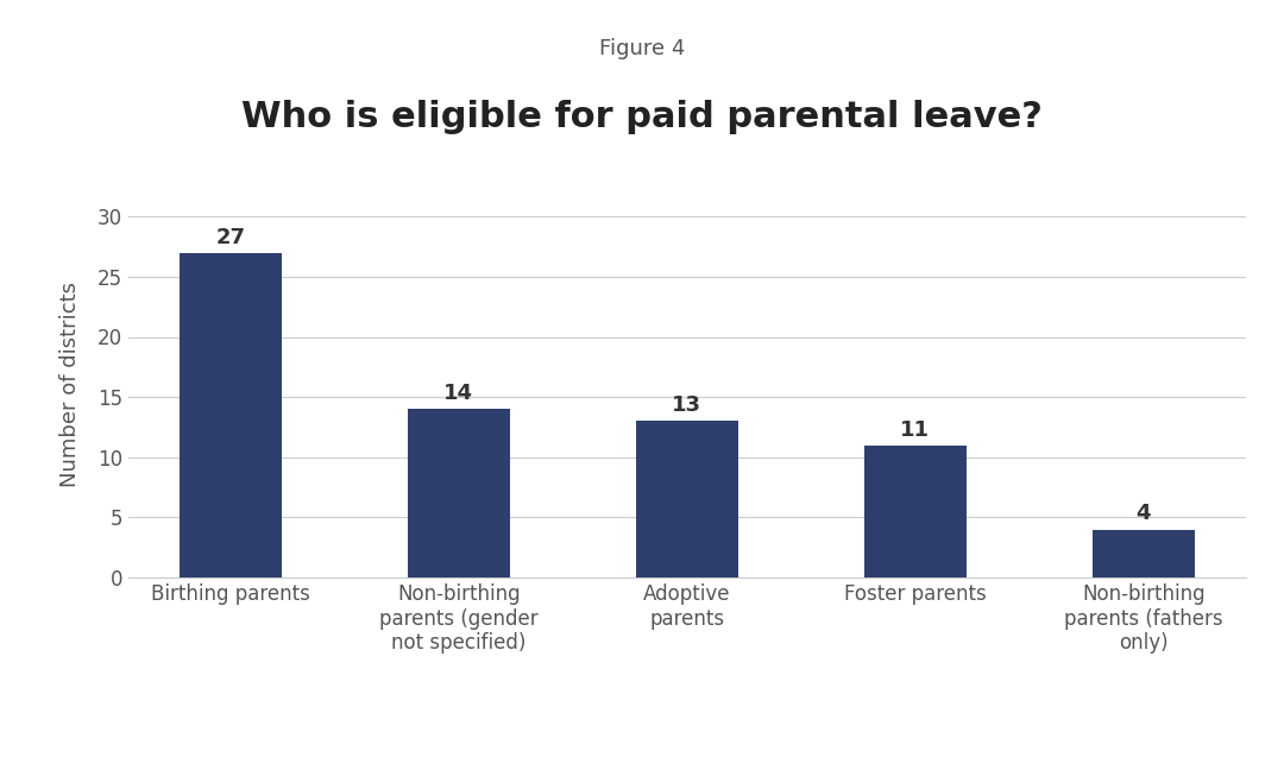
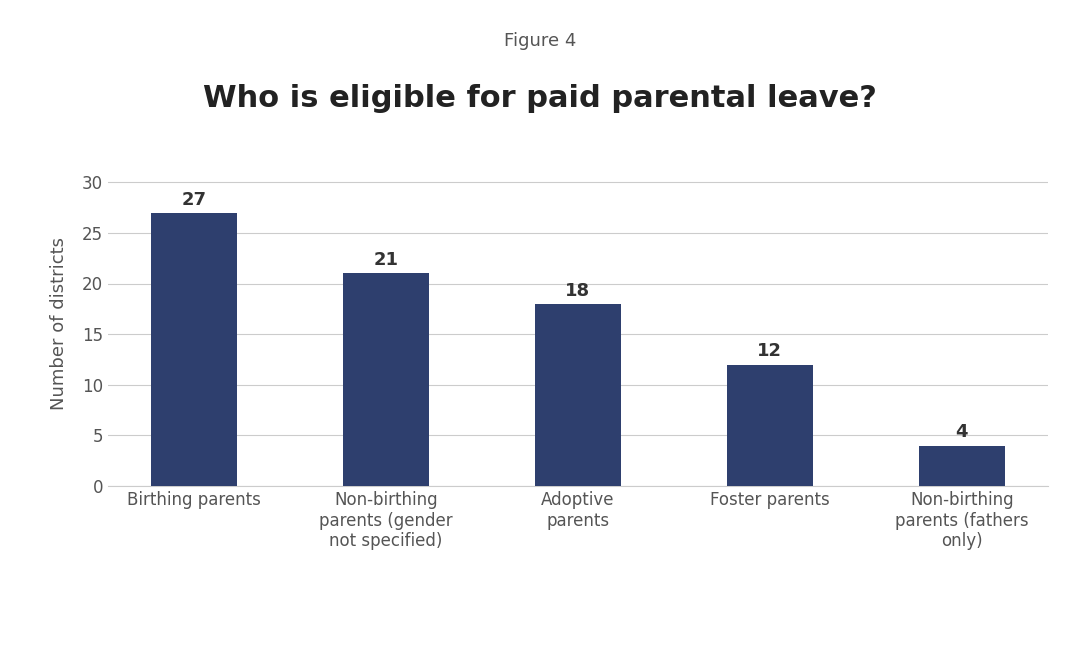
Non-birthing parents (gender not specified): 14 -> 21
Adoptive parents: 13 -> 18
Foster parents: 11 -> 12
